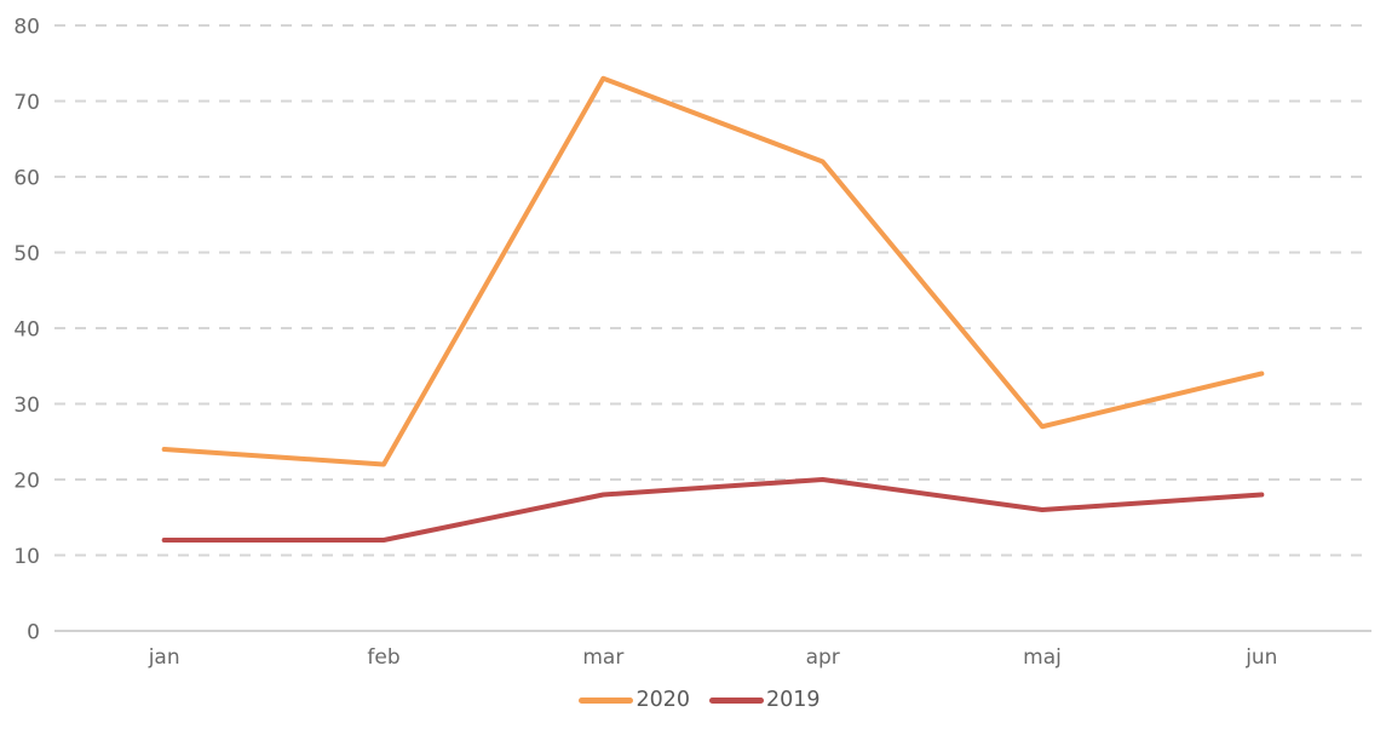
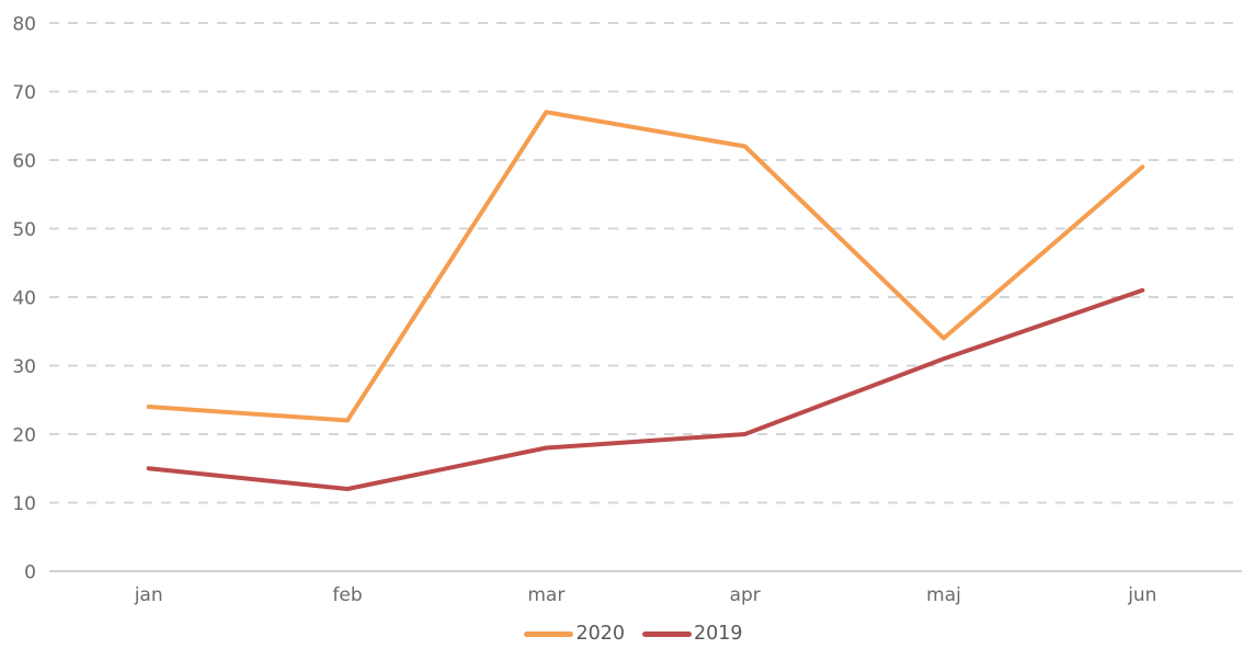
2019/jan: 12 -> 15
2020/mar: 73 -> 67
2020/maj: 27 -> 34
2019/maj: 16 -> 31
2020/jun: 34 -> 59
2019/jun: 18 -> 41
